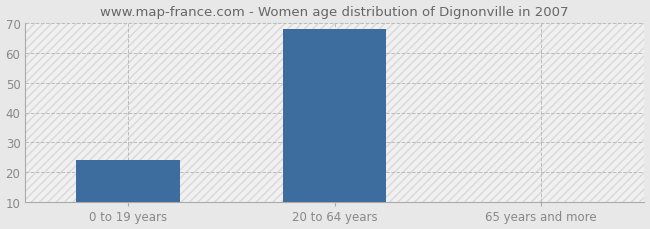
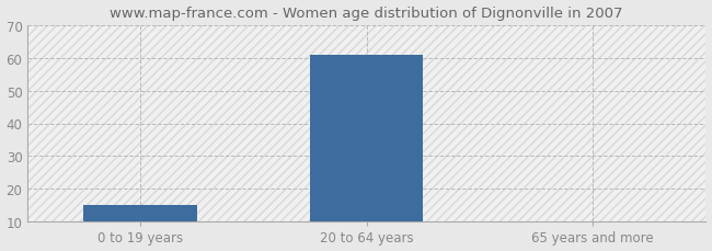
0 to 19 years: 24 -> 15
20 to 64 years: 68 -> 61
